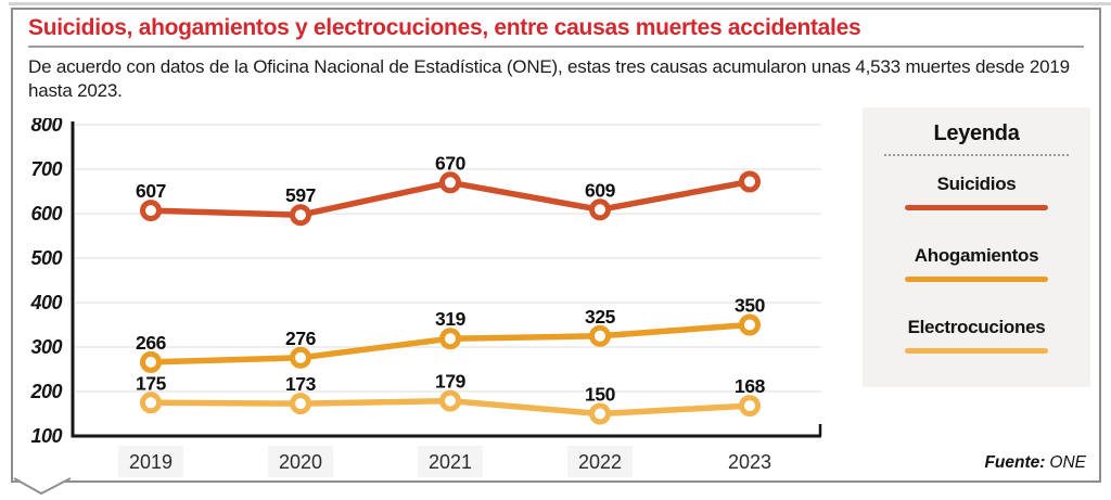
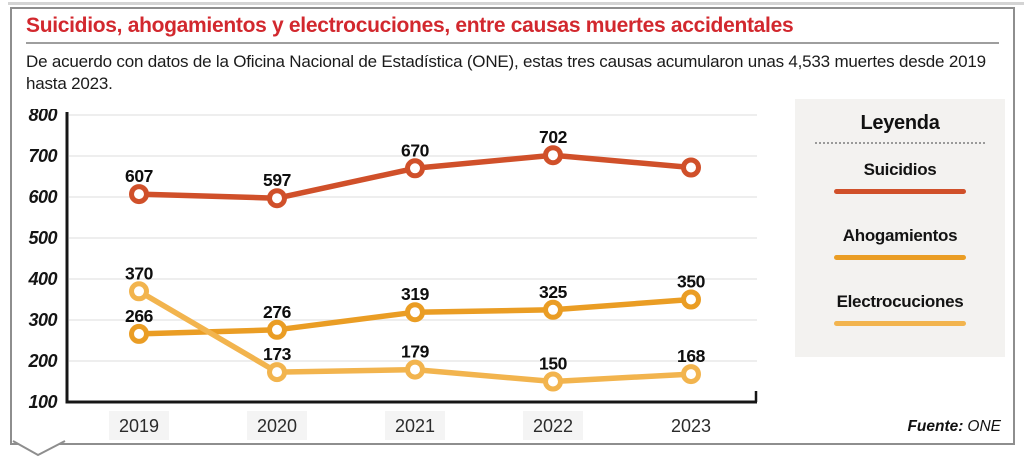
Electrocuciones/2019: 175 -> 370
Suicidios/2022: 609 -> 702
